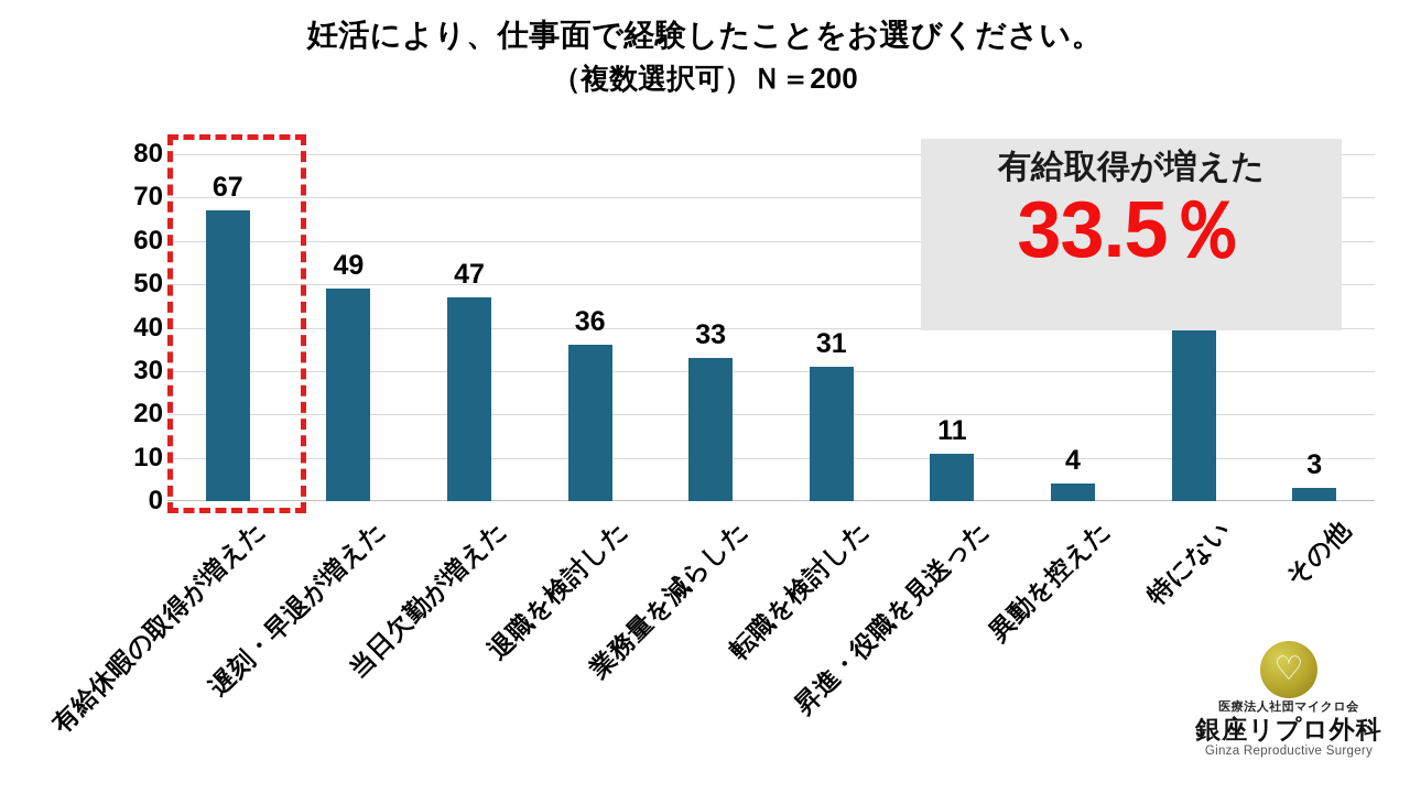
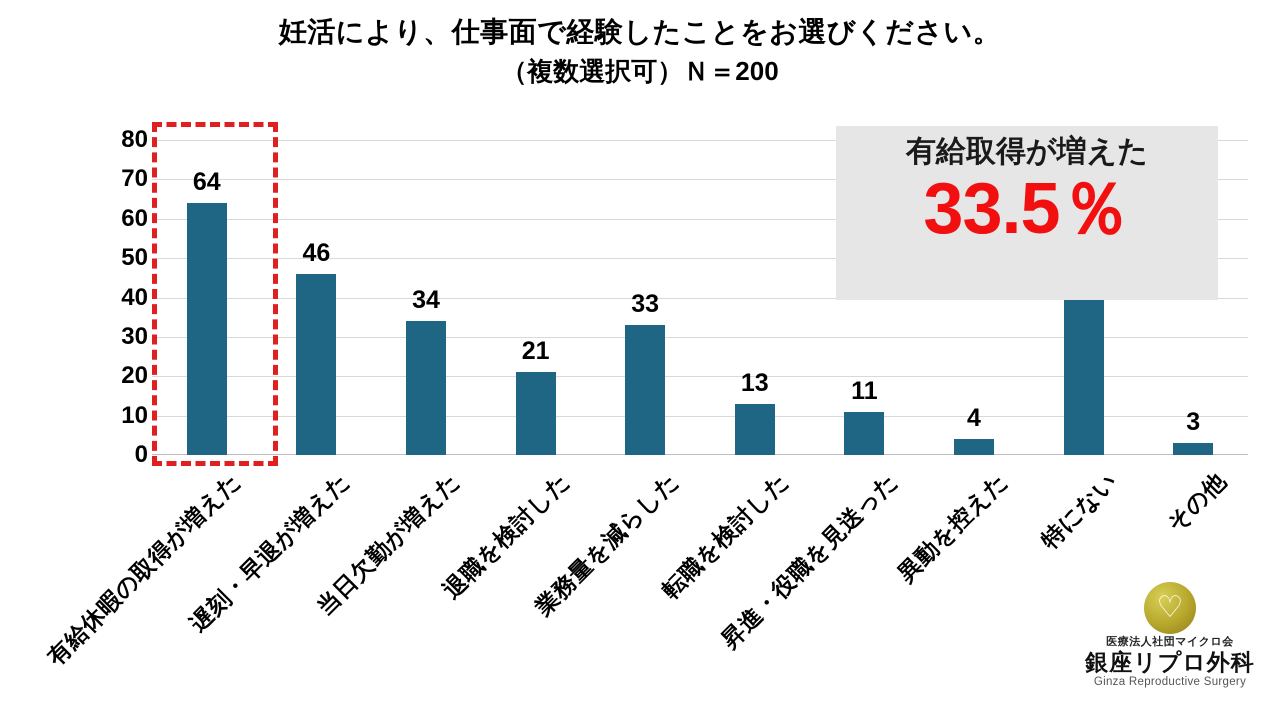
有給休暇の取得が増えた: 67 -> 64
遅刻・早退が増えた: 49 -> 46
当日欠勤が増えた: 47 -> 34
退職を検討した: 36 -> 21
転職を検討した: 31 -> 13
